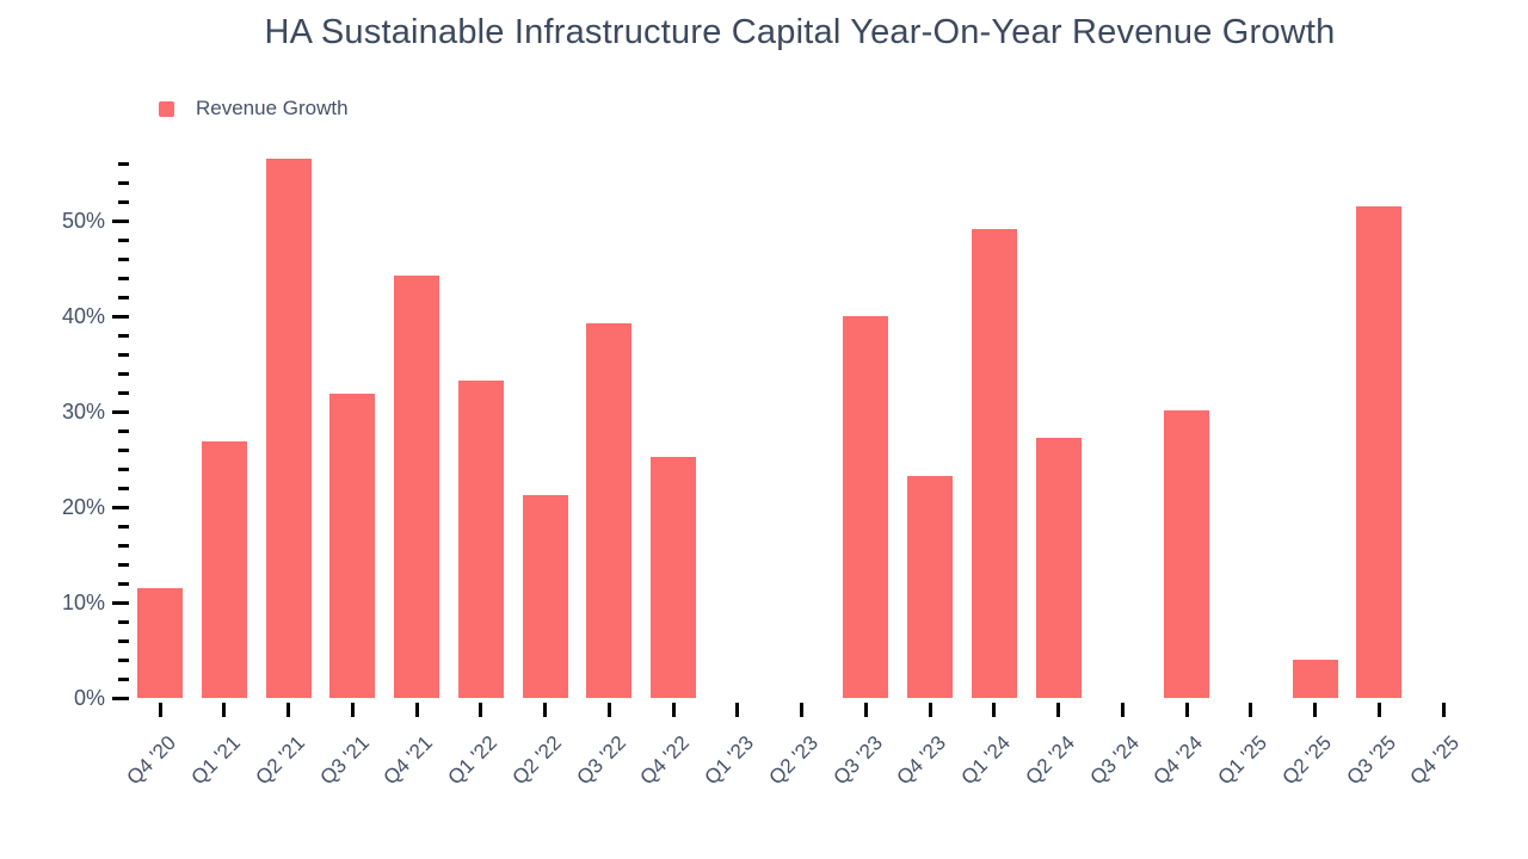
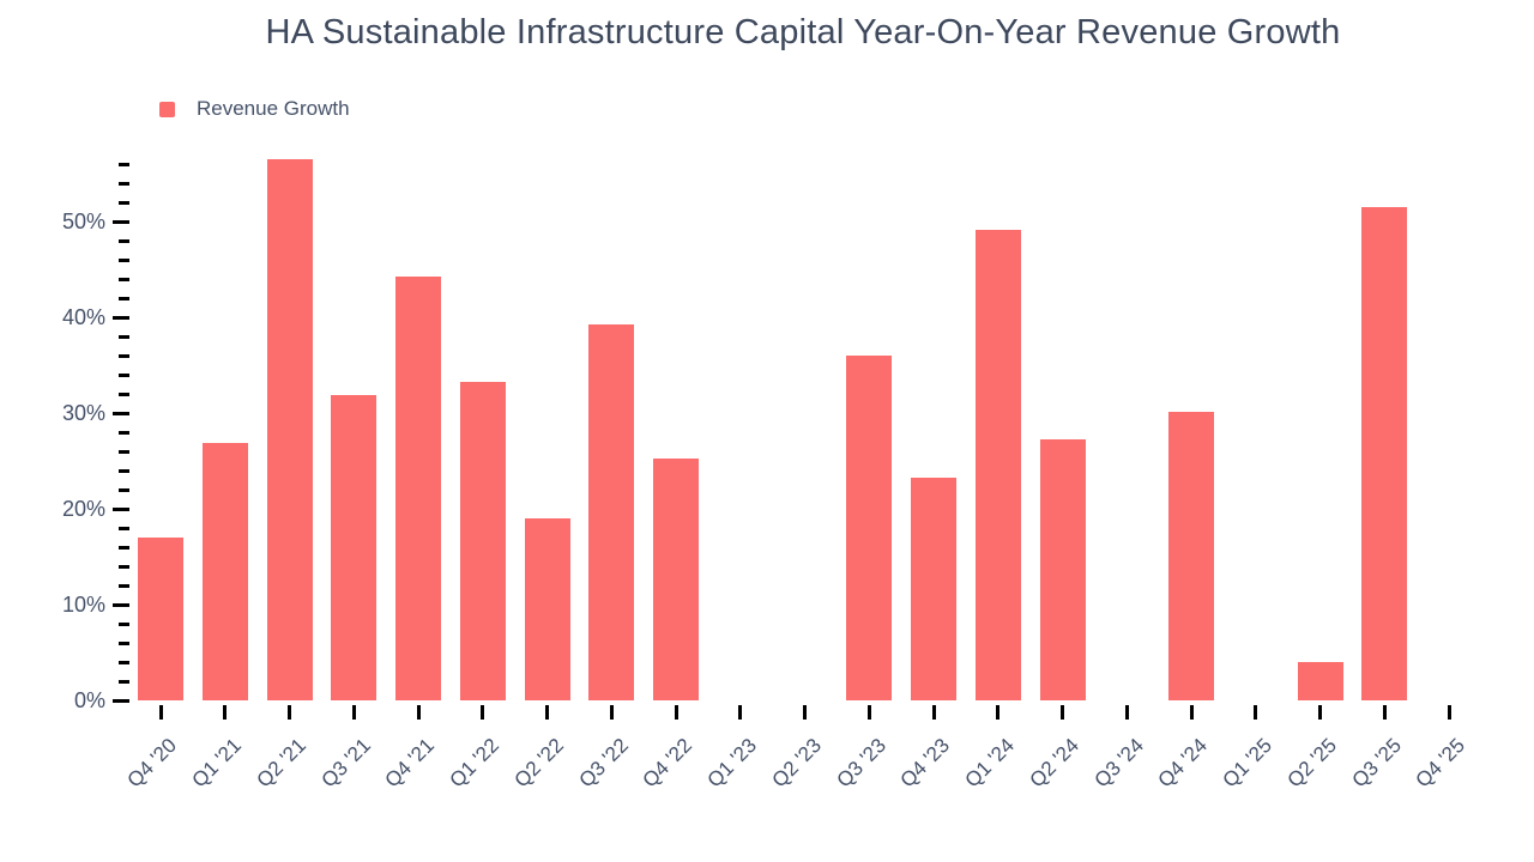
Q4 '20: 12% -> 17%
Q2 '22: 21% -> 19%
Q3 '23: 40% -> 36%
